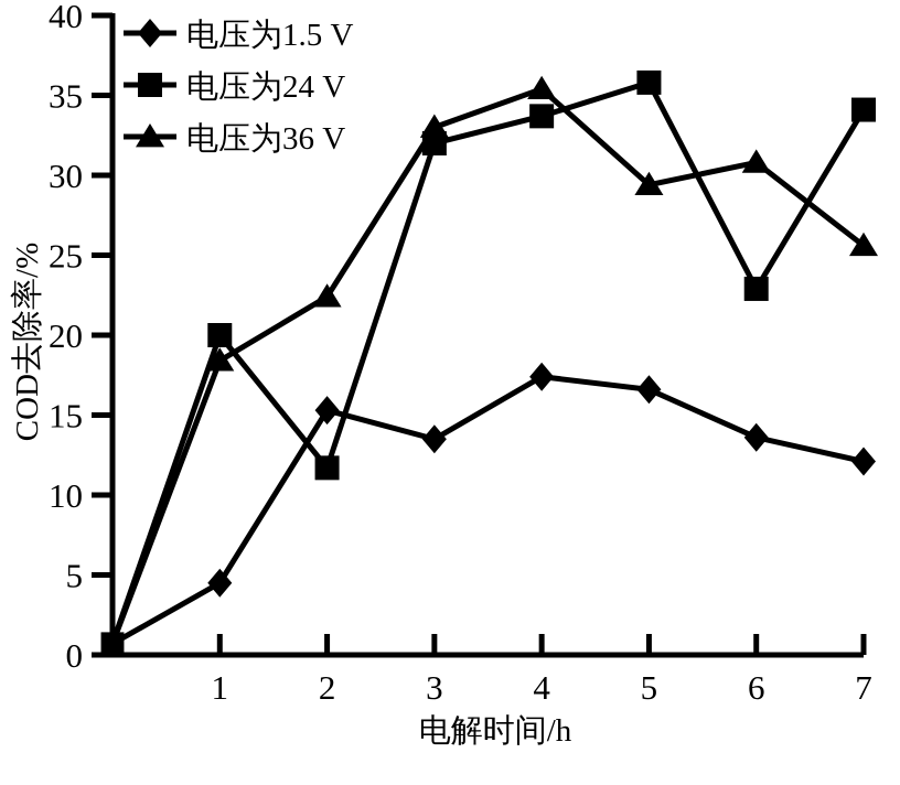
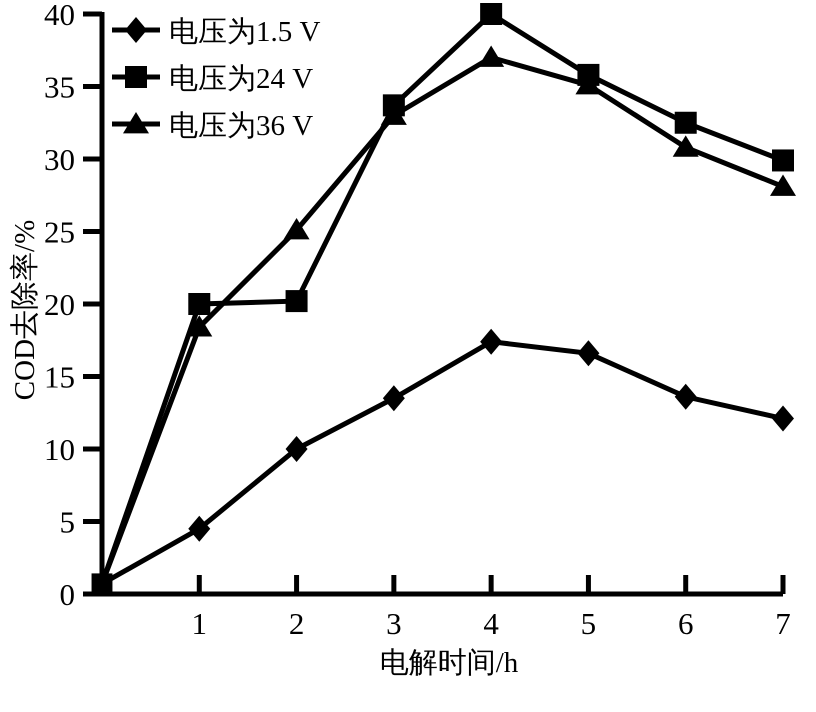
电压为1.5 V/2: 15.3 -> 10.0
电压为24 V/2: 11.7 -> 20.2
电压为36 V/2: 22.4 -> 25.1
电压为24 V/3: 32.0 -> 33.7
电压为24 V/4: 33.7 -> 40.0
电压为36 V/4: 35.4 -> 37.0
电压为36 V/5: 29.4 -> 35.1
电压为24 V/6: 22.9 -> 32.5
电压为24 V/7: 34.1 -> 29.9
电压为36 V/7: 25.6 -> 28.1
